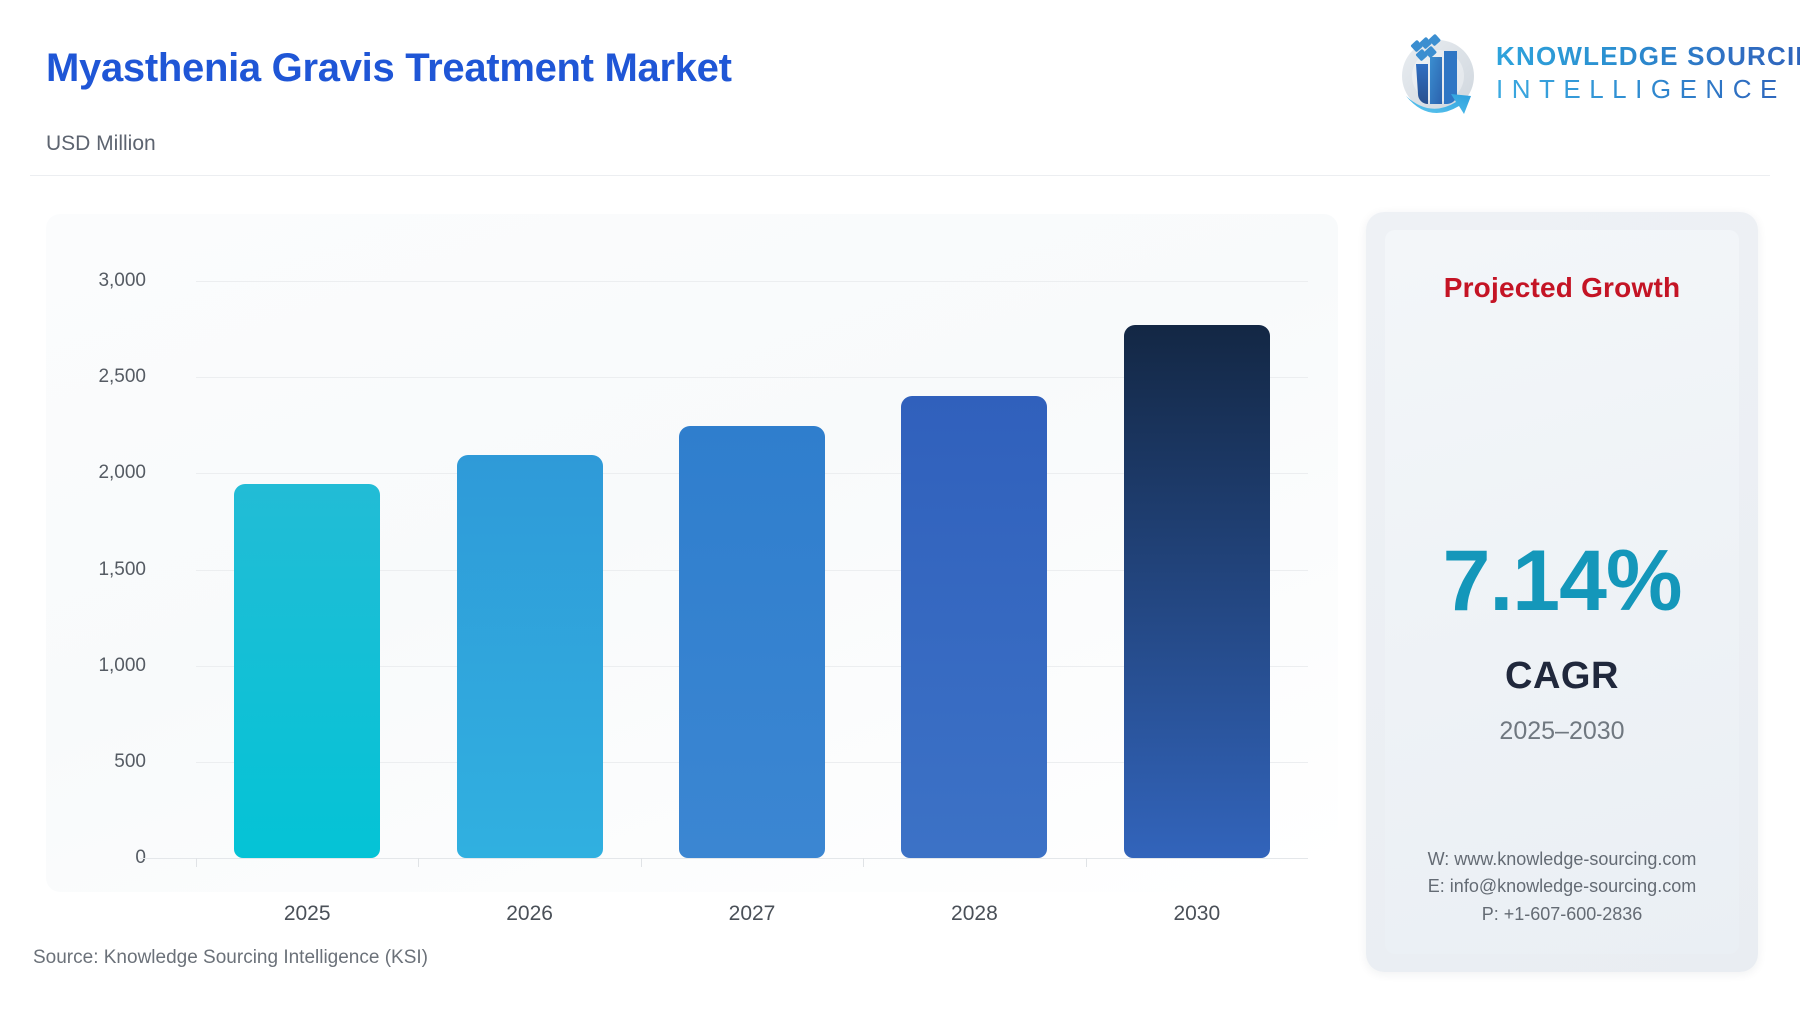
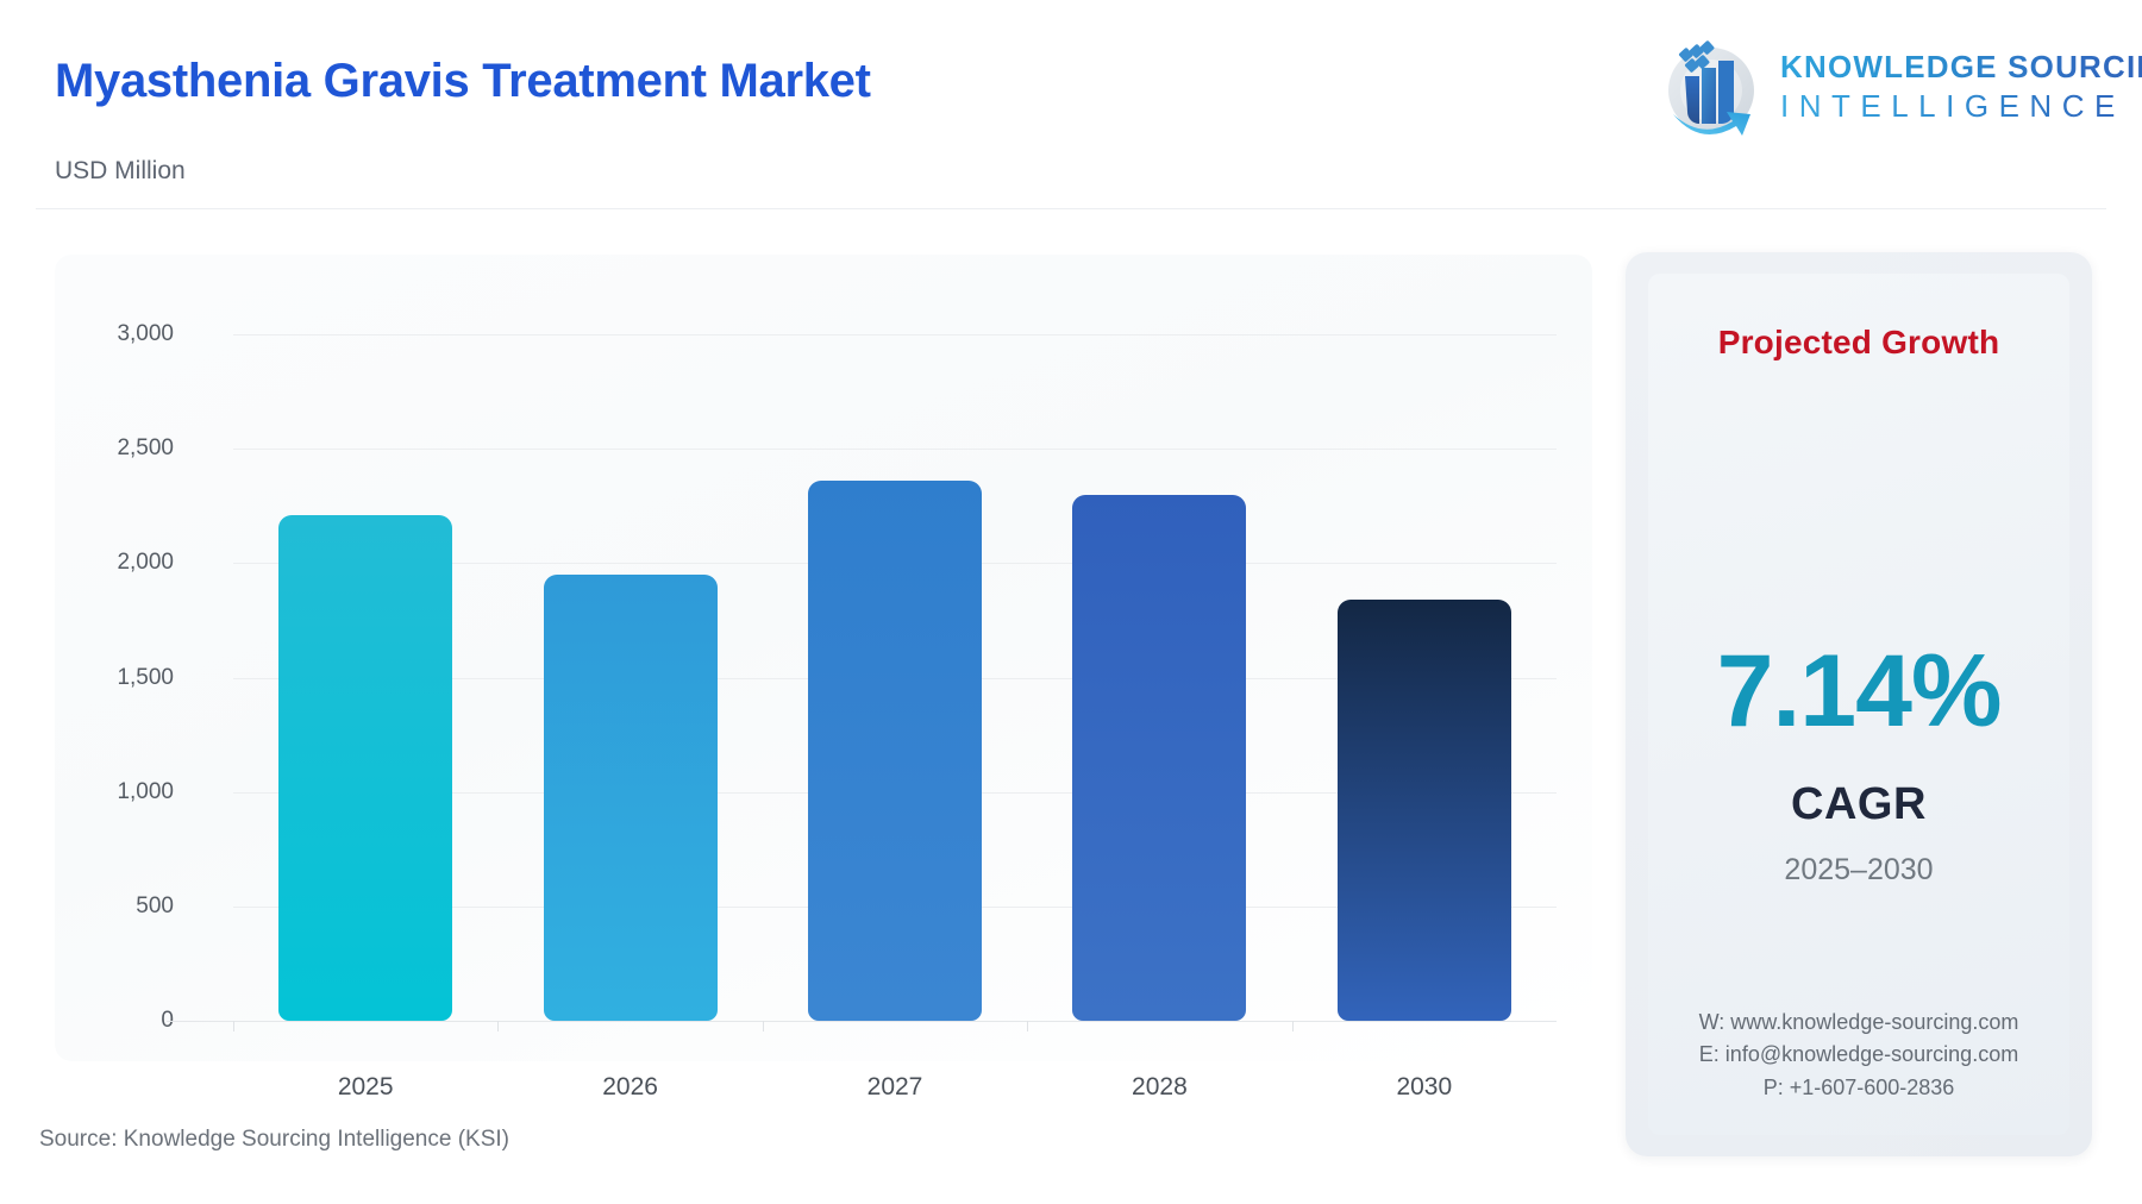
2025: 1950 -> 2210
2026: 2090 -> 1950
2027: 2250 -> 2360
2028: 2400 -> 2300
2030: 2770 -> 1840
